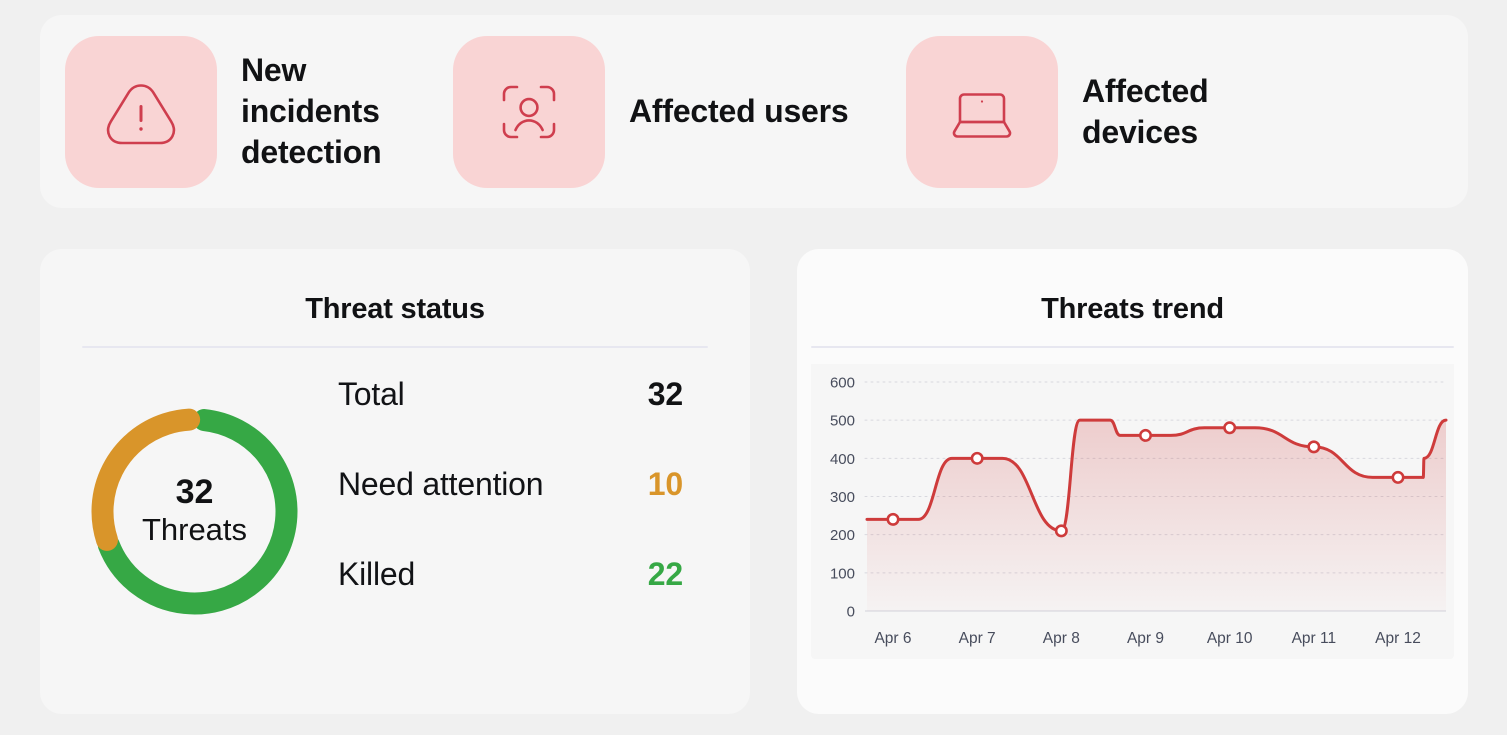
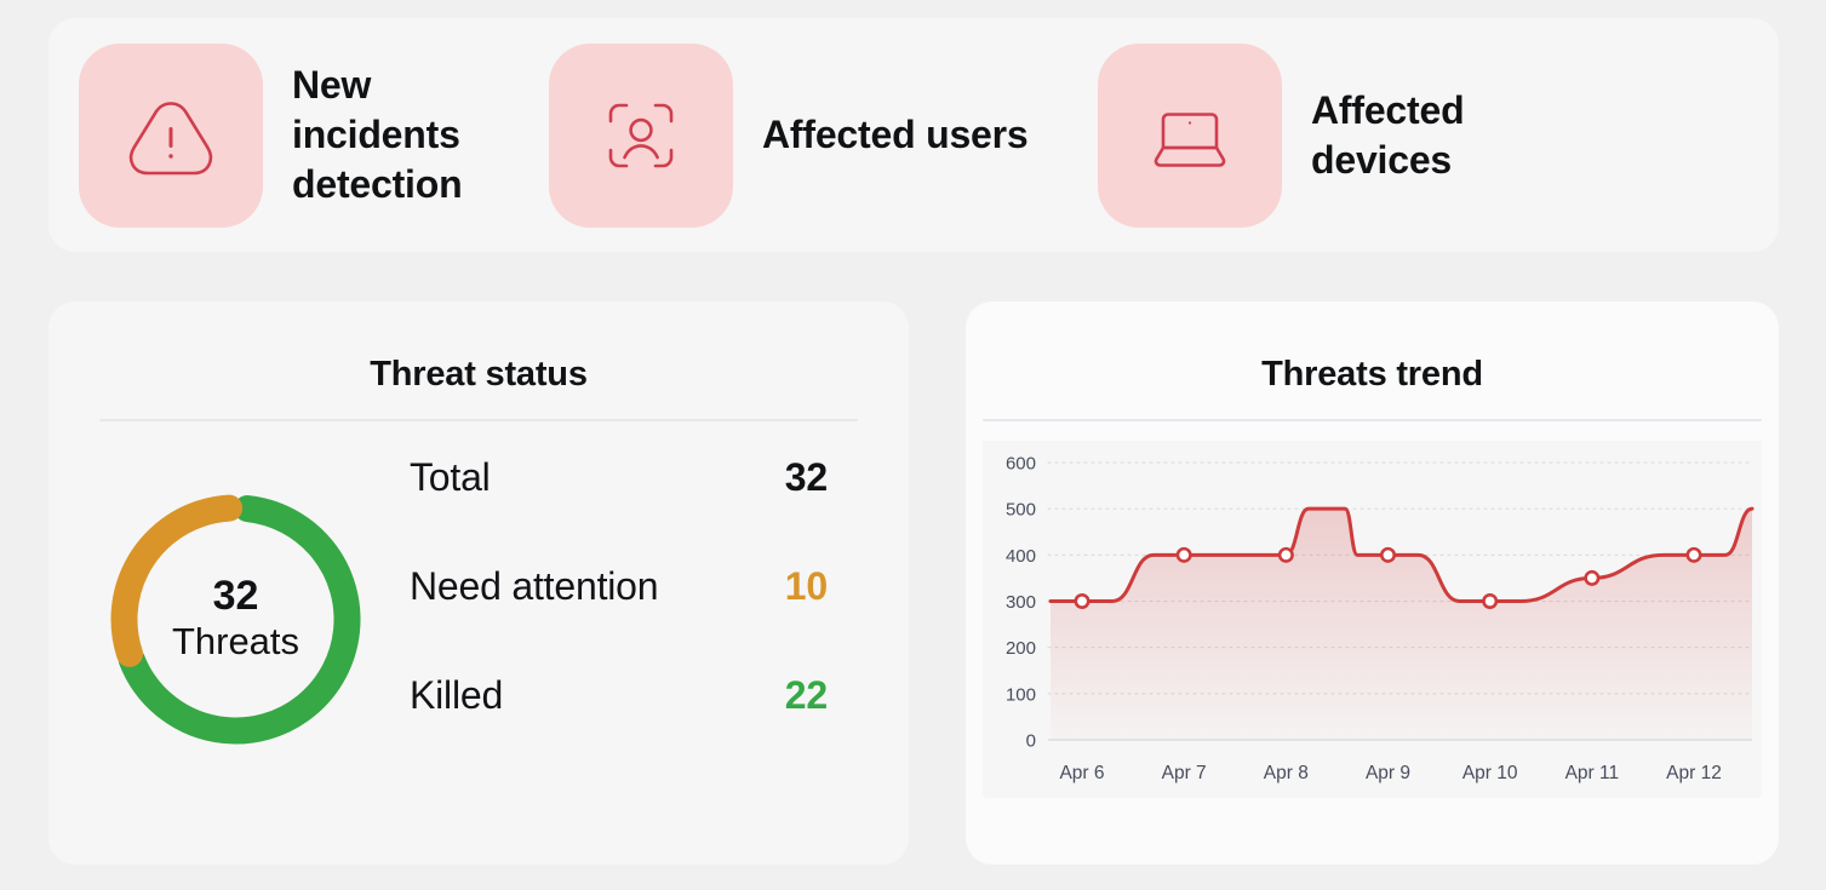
Apr 6: 240 -> 300
Apr 8: 210 -> 400
Apr 9: 460 -> 400
Apr 10: 480 -> 300
Apr 11: 430 -> 350
Apr 12: 350 -> 400
